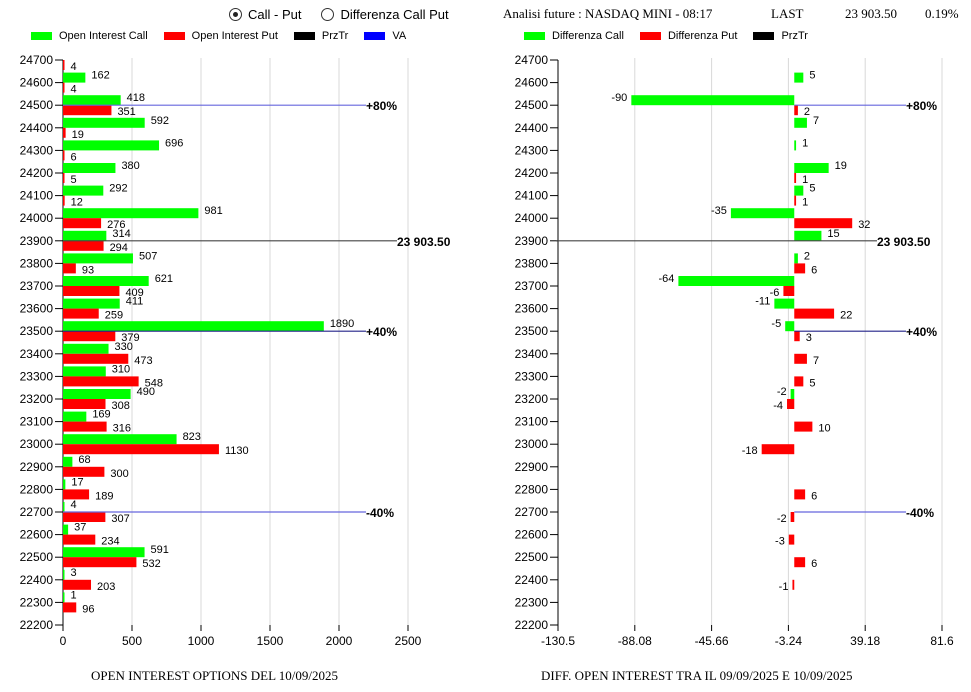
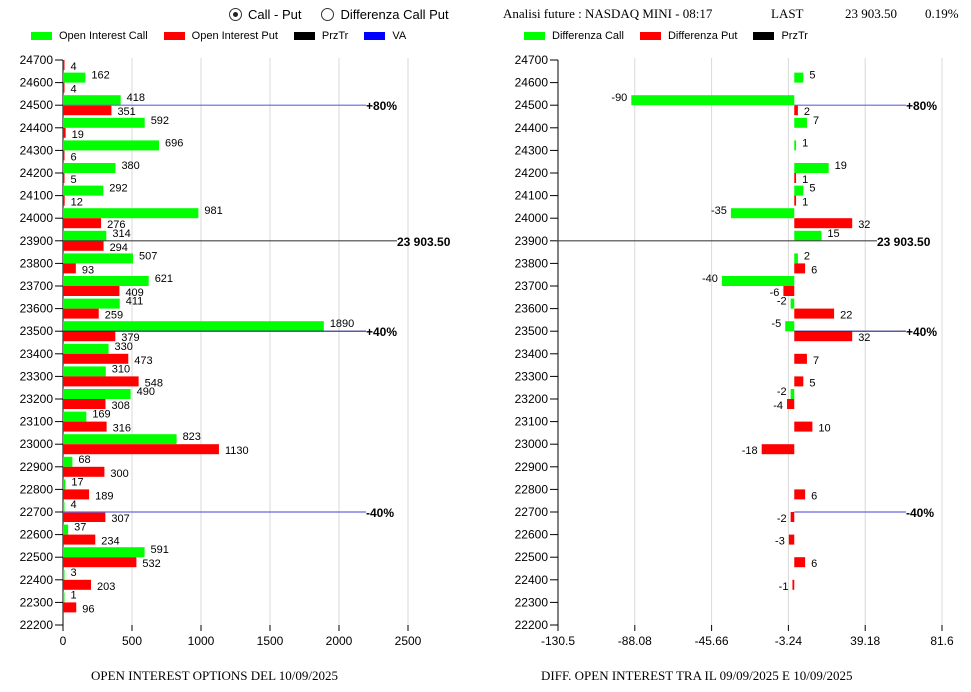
DIFF. OPEN INTEREST TRA IL 09/09/2025 E 10/09/2025/Differenza Call/23700: -64 -> -40
DIFF. OPEN INTEREST TRA IL 09/09/2025 E 10/09/2025/Differenza Call/23600: -11 -> -2
DIFF. OPEN INTEREST TRA IL 09/09/2025 E 10/09/2025/Differenza Put/23500: 3 -> 32
